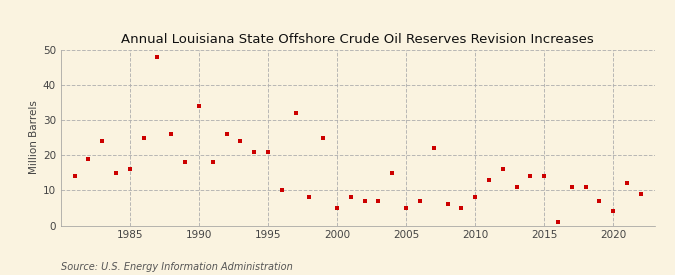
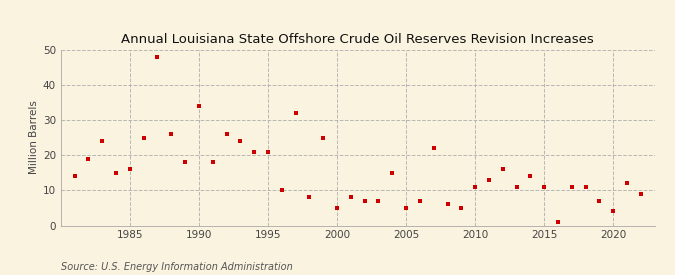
2010: 8 -> 11
2015: 14 -> 11
